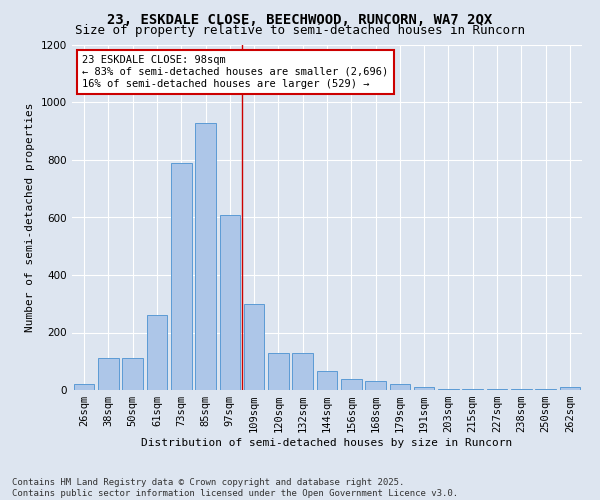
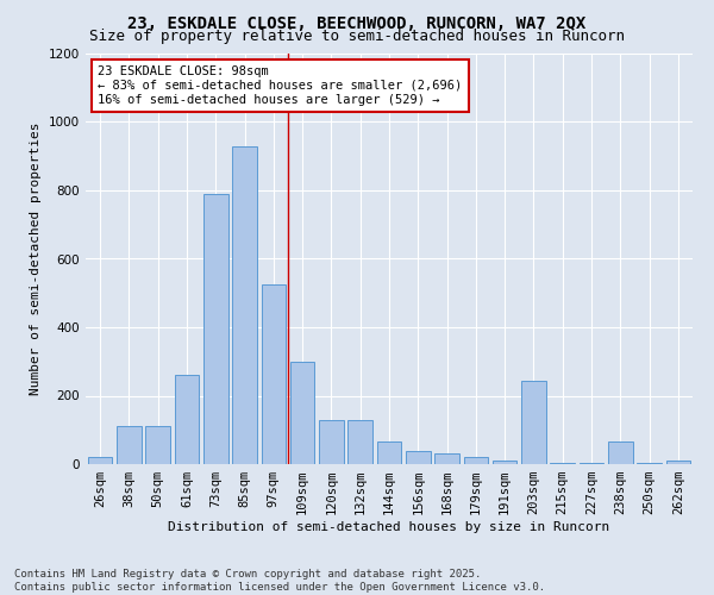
97sqm: 610 -> 525
203sqm: 5 -> 245
238sqm: 2 -> 65
